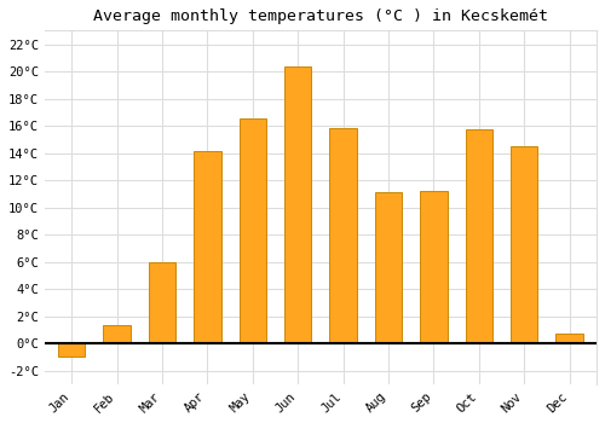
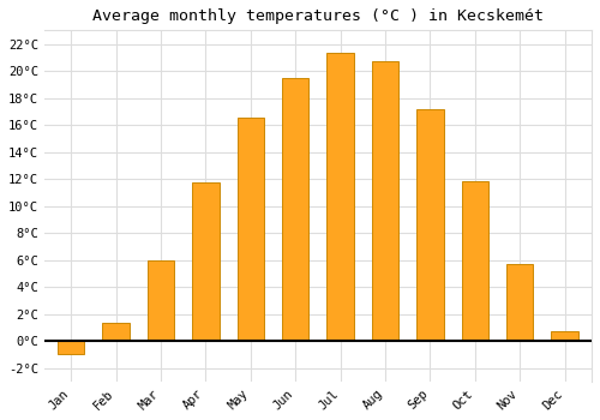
Apr: 14.1°C -> 11.7°C
Jun: 20.4°C -> 19.5°C
Jul: 15.8°C -> 21.3°C
Aug: 11.1°C -> 20.7°C
Sep: 11.2°C -> 17.2°C
Oct: 15.7°C -> 11.8°C
Nov: 14.5°C -> 5.7°C
